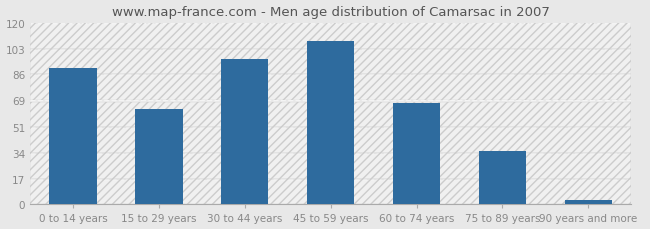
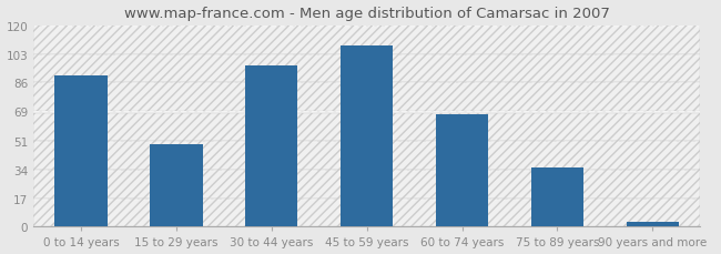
15 to 29 years: 63 -> 49
